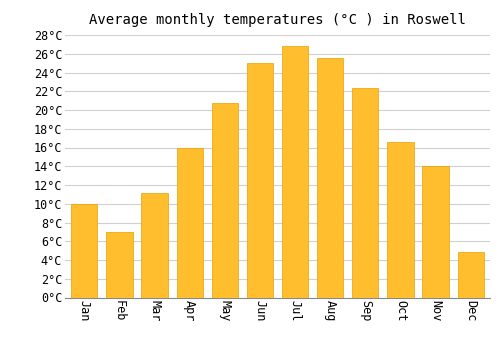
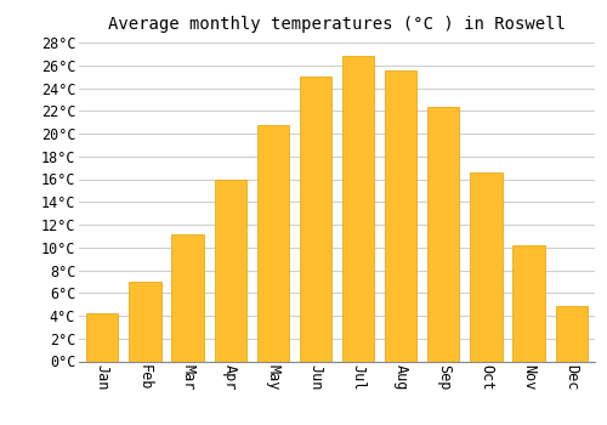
Jan: 10.0°C -> 4.2°C
Nov: 14.0°C -> 10.2°C
